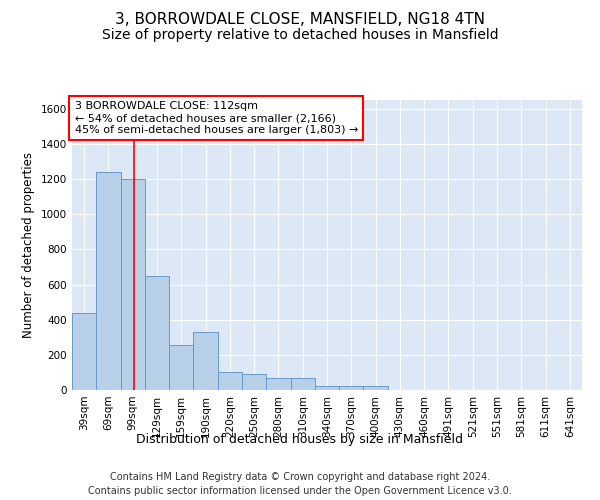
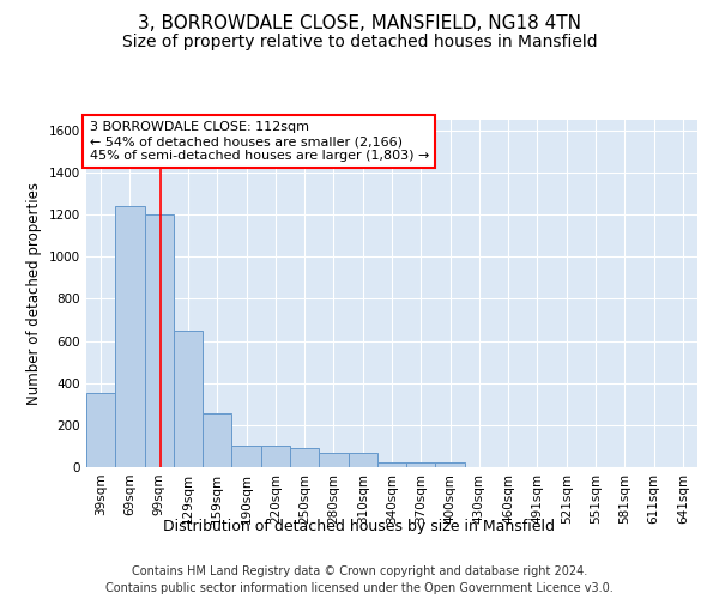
39sqm: 440 -> 350
190sqm: 330 -> 100
